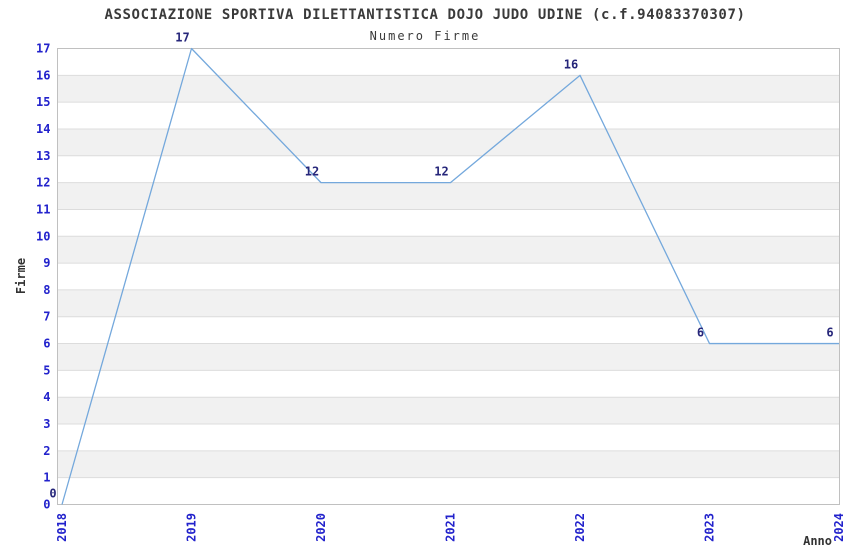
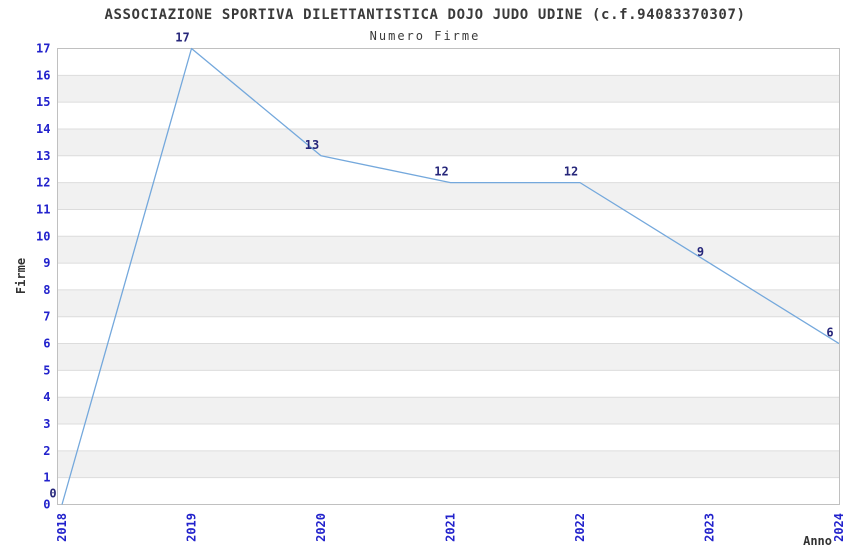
2020: 12 -> 13
2022: 16 -> 12
2023: 6 -> 9
